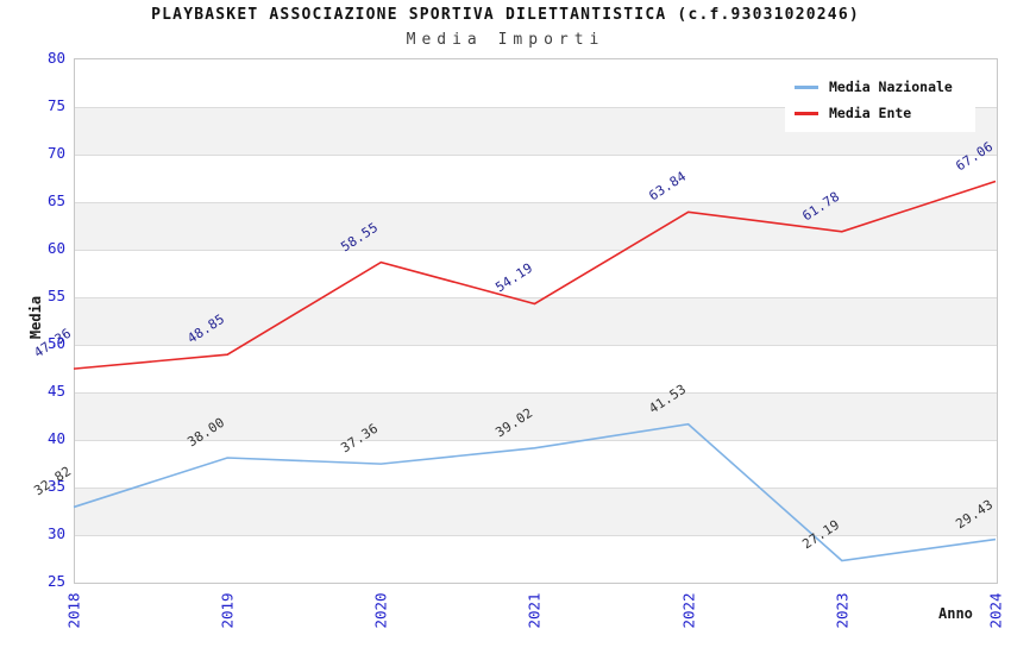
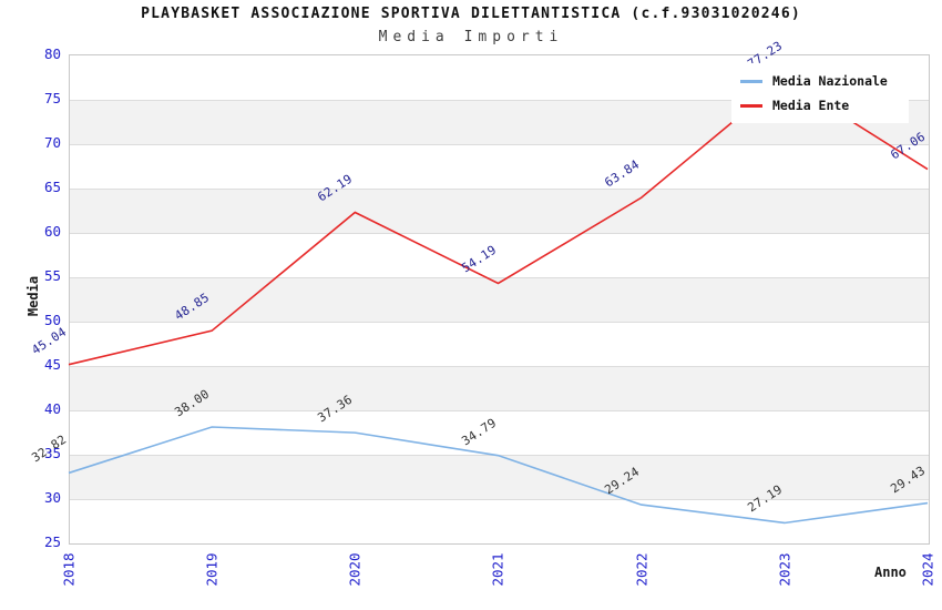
Media Ente/2018: 47.36 -> 45.04
Media Ente/2020: 58.55 -> 62.19
Media Nazionale/2021: 39.02 -> 34.79
Media Nazionale/2022: 41.53 -> 29.24
Media Ente/2023: 61.78 -> 77.23
